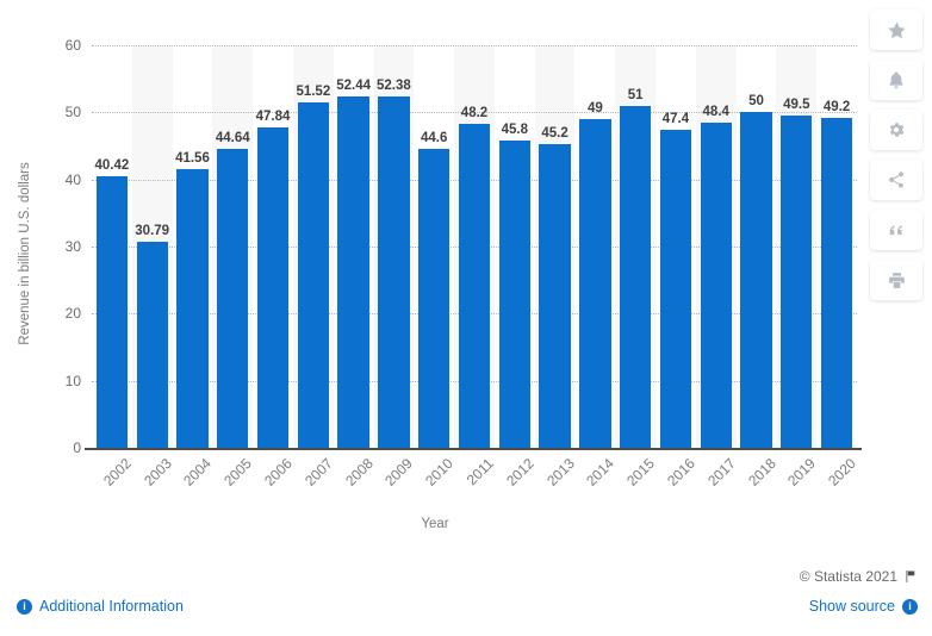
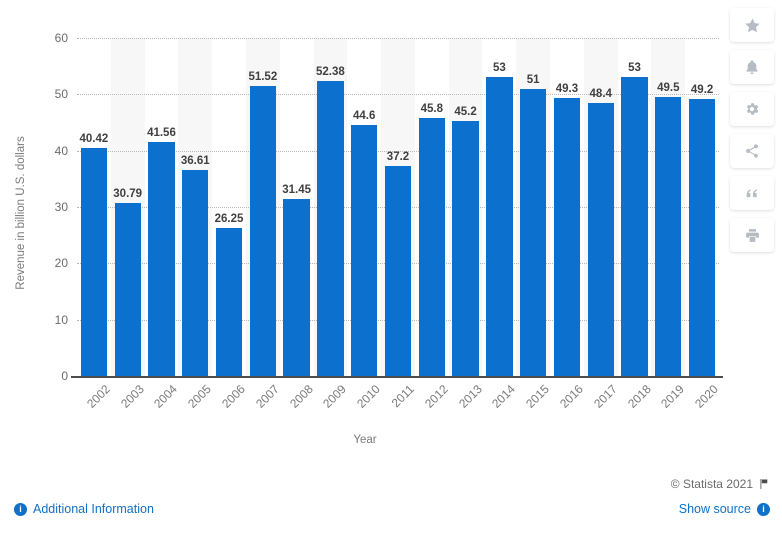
2005: 44.64 -> 36.61
2006: 47.84 -> 26.25
2008: 52.44 -> 31.45
2011: 48.2 -> 37.2
2014: 49 -> 53
2016: 47.4 -> 49.3
2018: 50 -> 53
